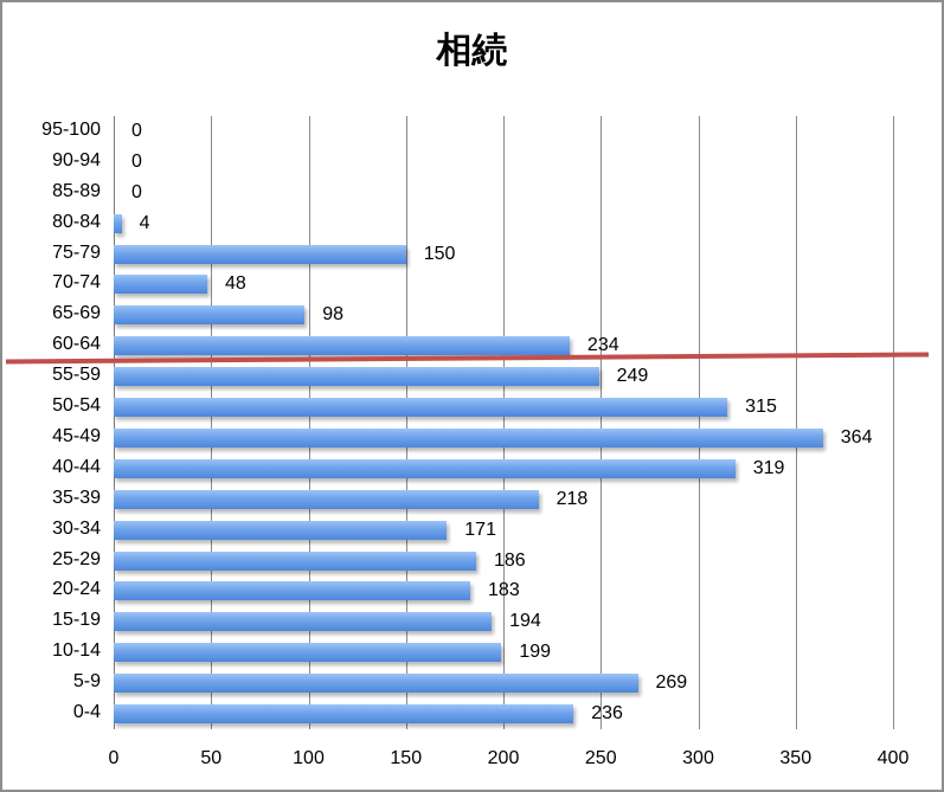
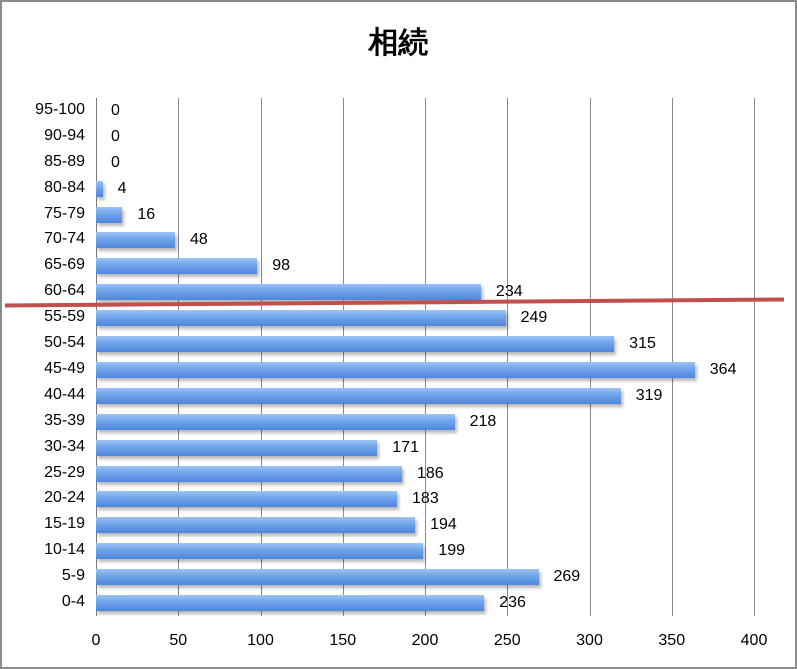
75-79: 150 -> 16
